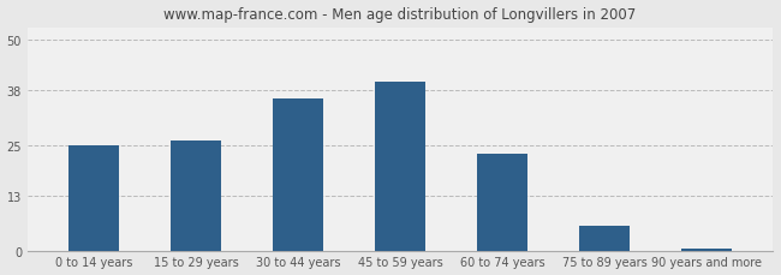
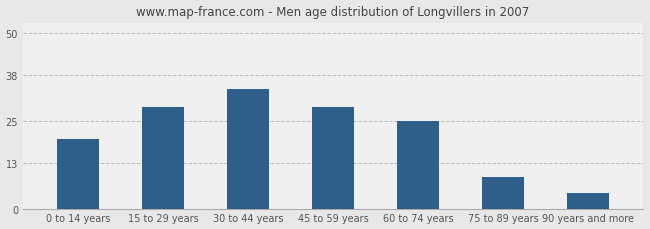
0 to 14 years: 25.0 -> 20.0
15 to 29 years: 26.0 -> 29.0
30 to 44 years: 36.0 -> 34.0
45 to 59 years: 40.0 -> 29.0
60 to 74 years: 23.0 -> 25.0
75 to 89 years: 6.0 -> 9.0
90 years and more: 0.4 -> 4.5
